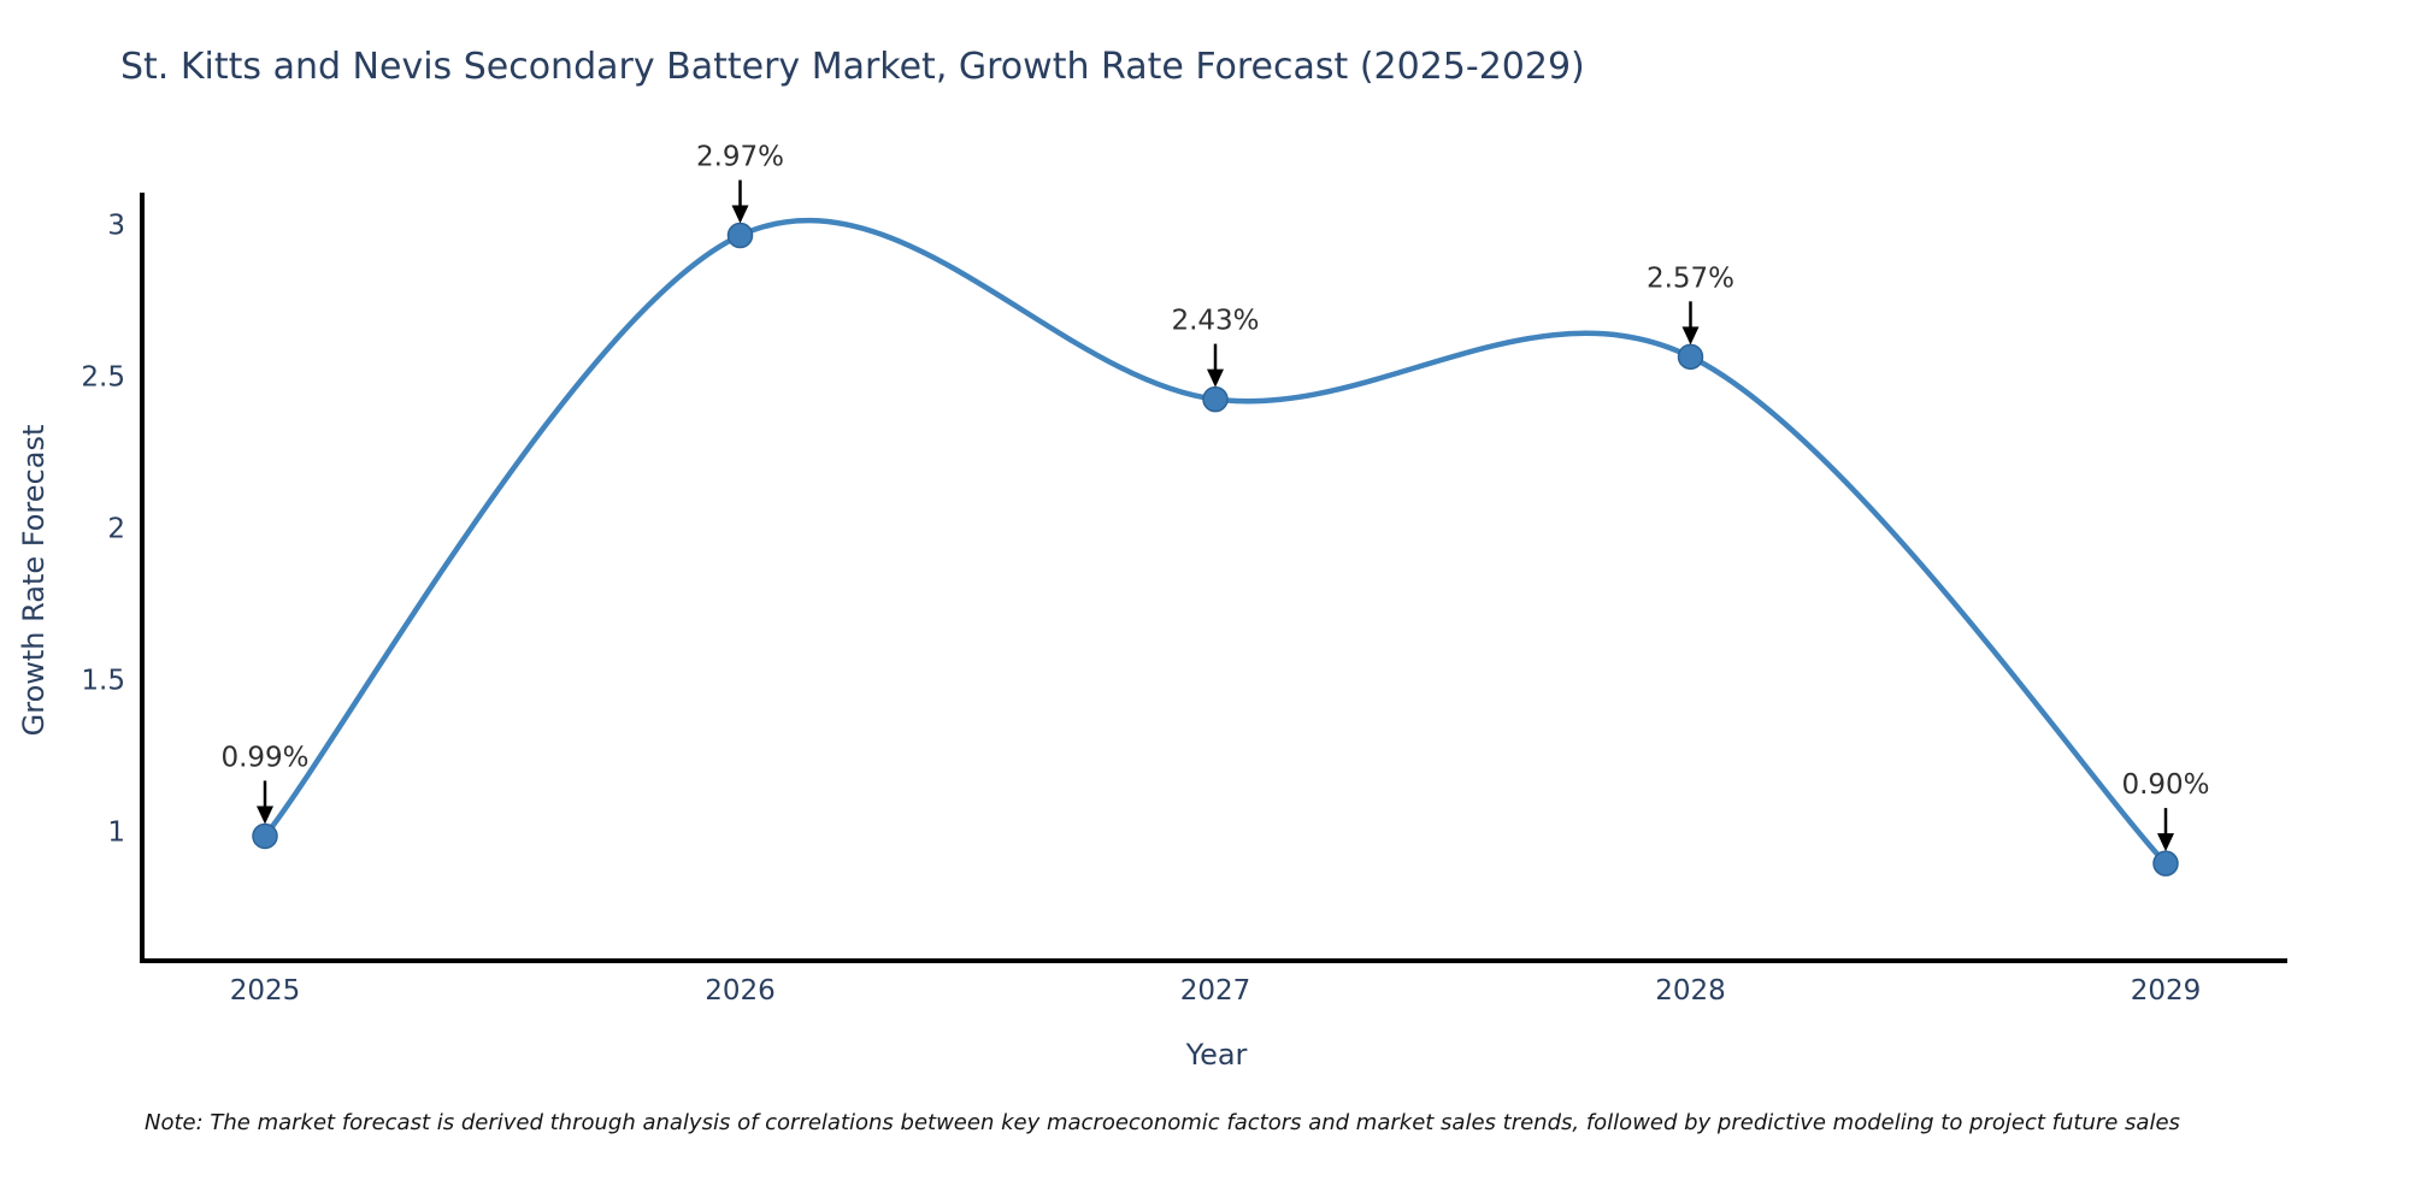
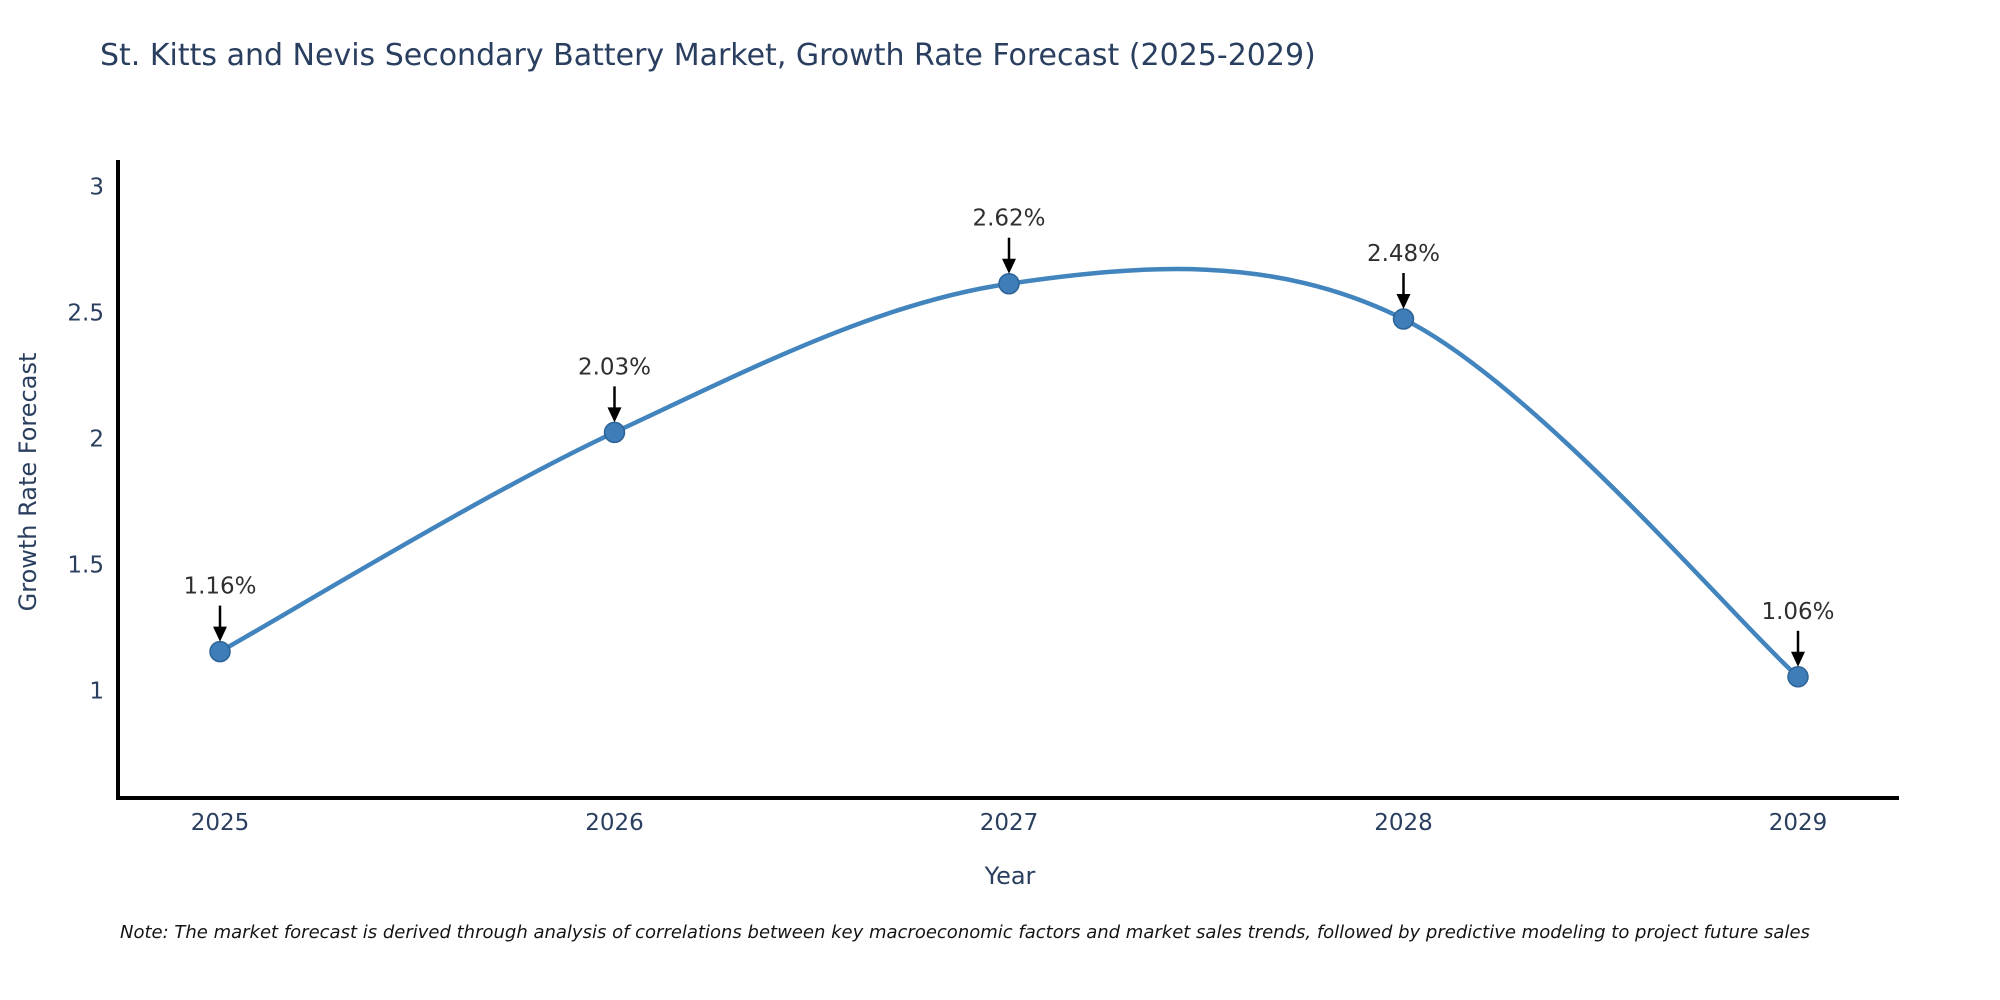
2025: 0.99% -> 1.16%
2026: 2.97% -> 2.03%
2027: 2.43% -> 2.62%
2028: 2.57% -> 2.48%
2029: 0.90% -> 1.06%
